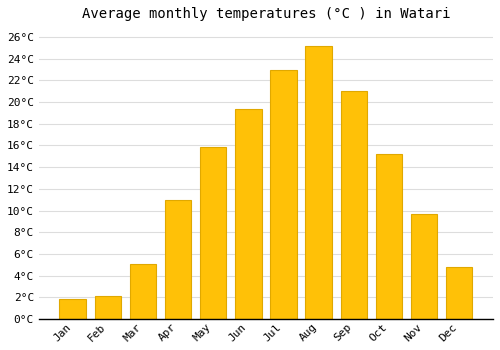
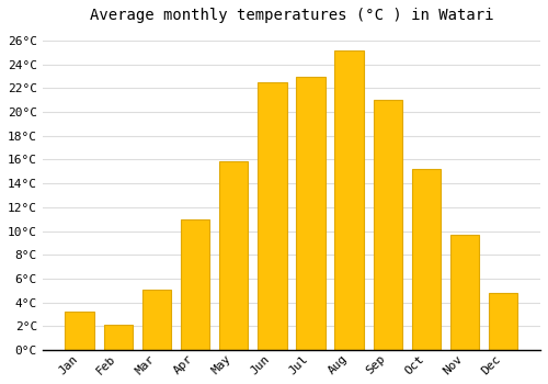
Jan: 1.8°C -> 3.2°C
Jun: 19.4°C -> 22.5°C
